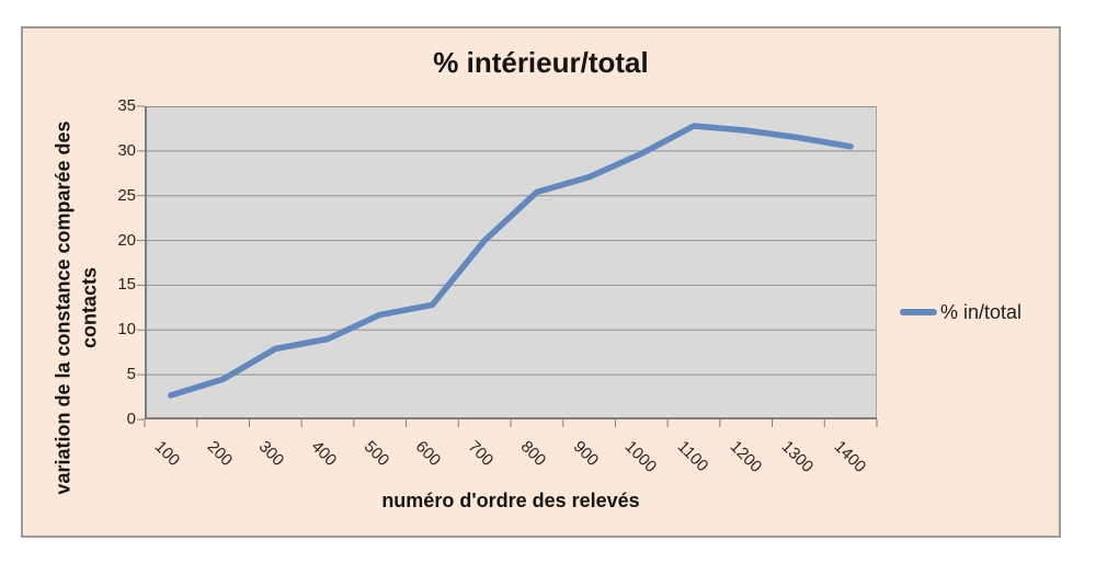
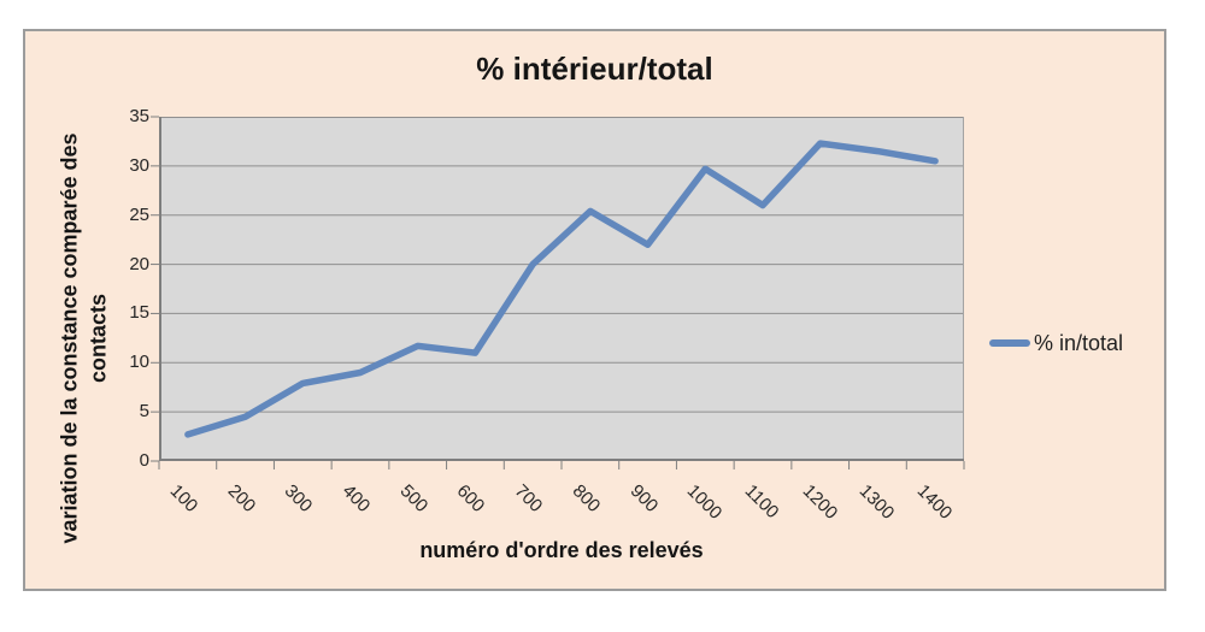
600: 13 -> 11
900: 27 -> 22
1100: 33 -> 26
